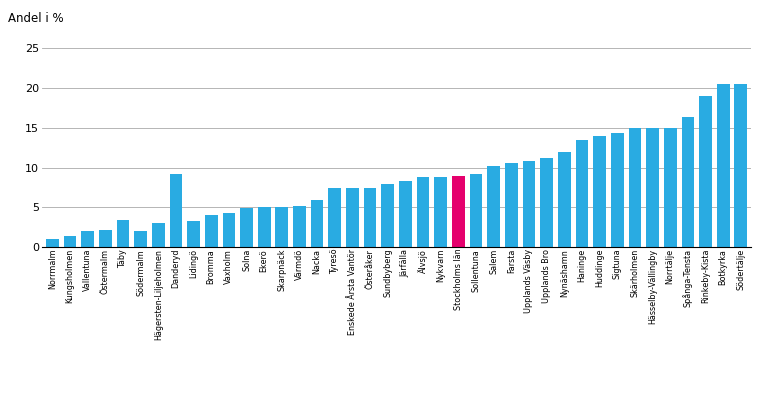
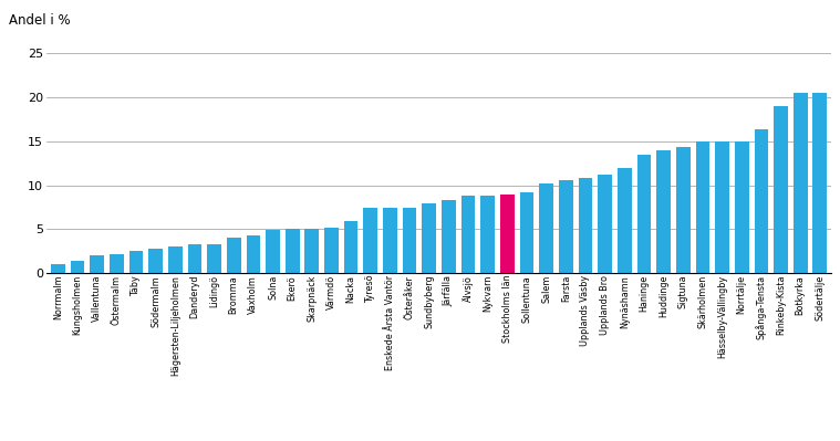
Täby: 3.4 -> 2.5
Södermalm: 2.0 -> 2.8
Danderyd: 9.2 -> 3.3
